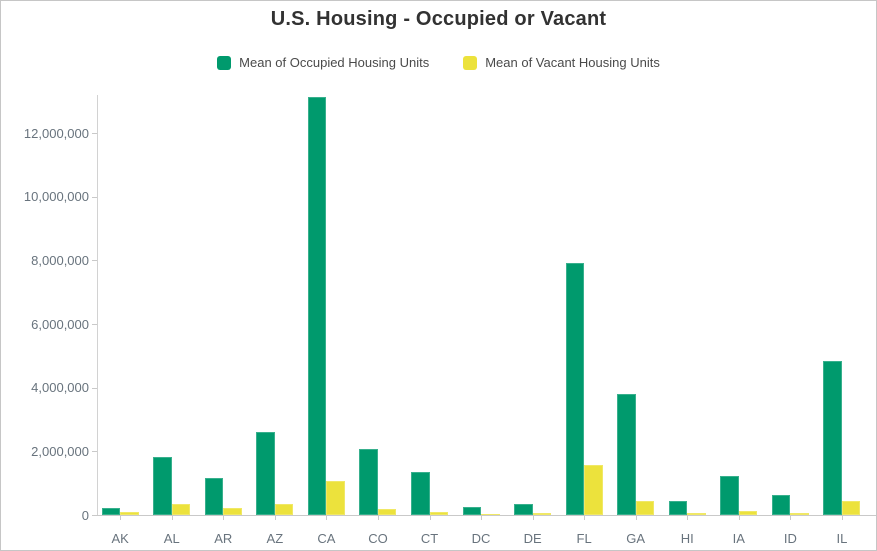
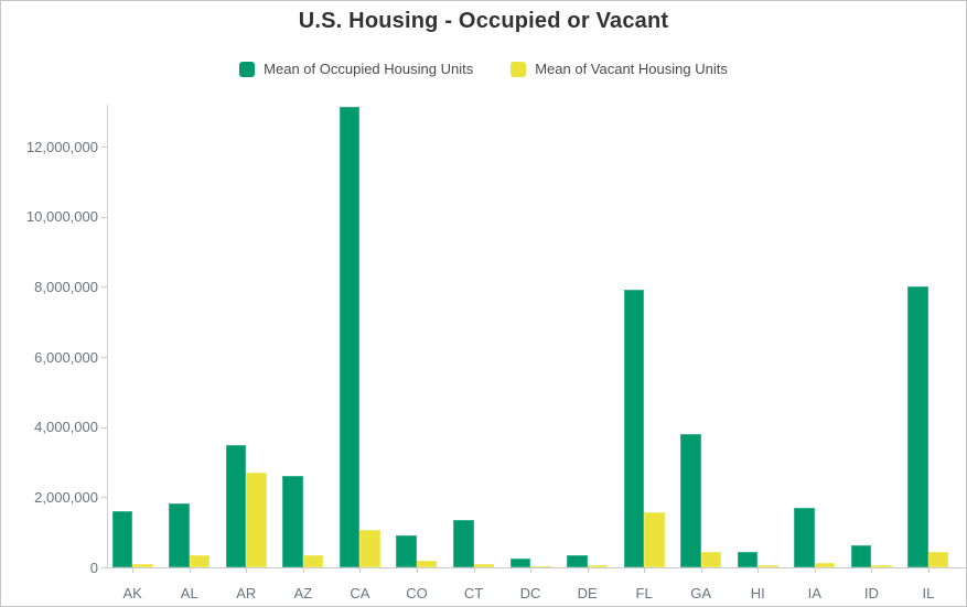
Mean of Occupied Housing Units/AK: 200000 -> 1600000
Mean of Occupied Housing Units/AR: 1200000 -> 3500000
Mean of Vacant Housing Units/AR: 200000 -> 2700000
Mean of Occupied Housing Units/CO: 2100000 -> 900000
Mean of Occupied Housing Units/IA: 1200000 -> 1700000
Mean of Occupied Housing Units/IL: 4800000 -> 8000000
